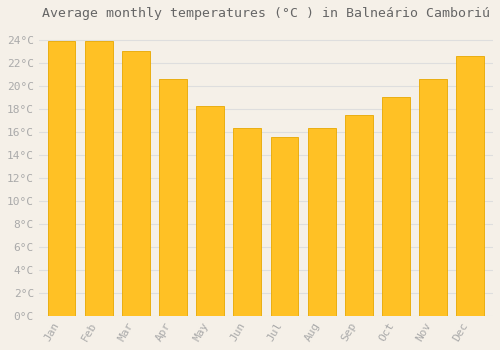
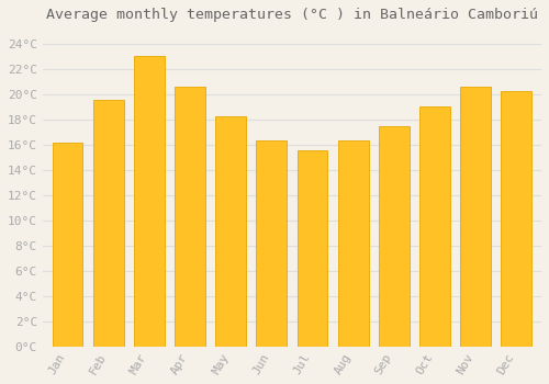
Jan: 23.9°C -> 16.1°C
Feb: 23.9°C -> 19.5°C
Dec: 22.6°C -> 20.2°C
